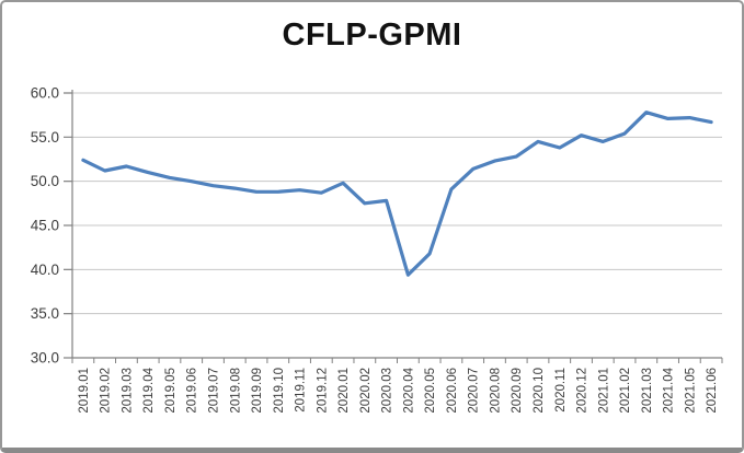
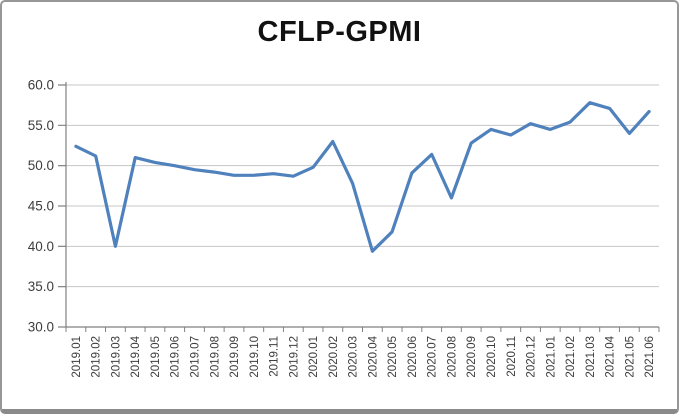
2019.03: 52 -> 40
2020.02: 48 -> 53
2020.08: 52 -> 46
2021.05: 57 -> 54
